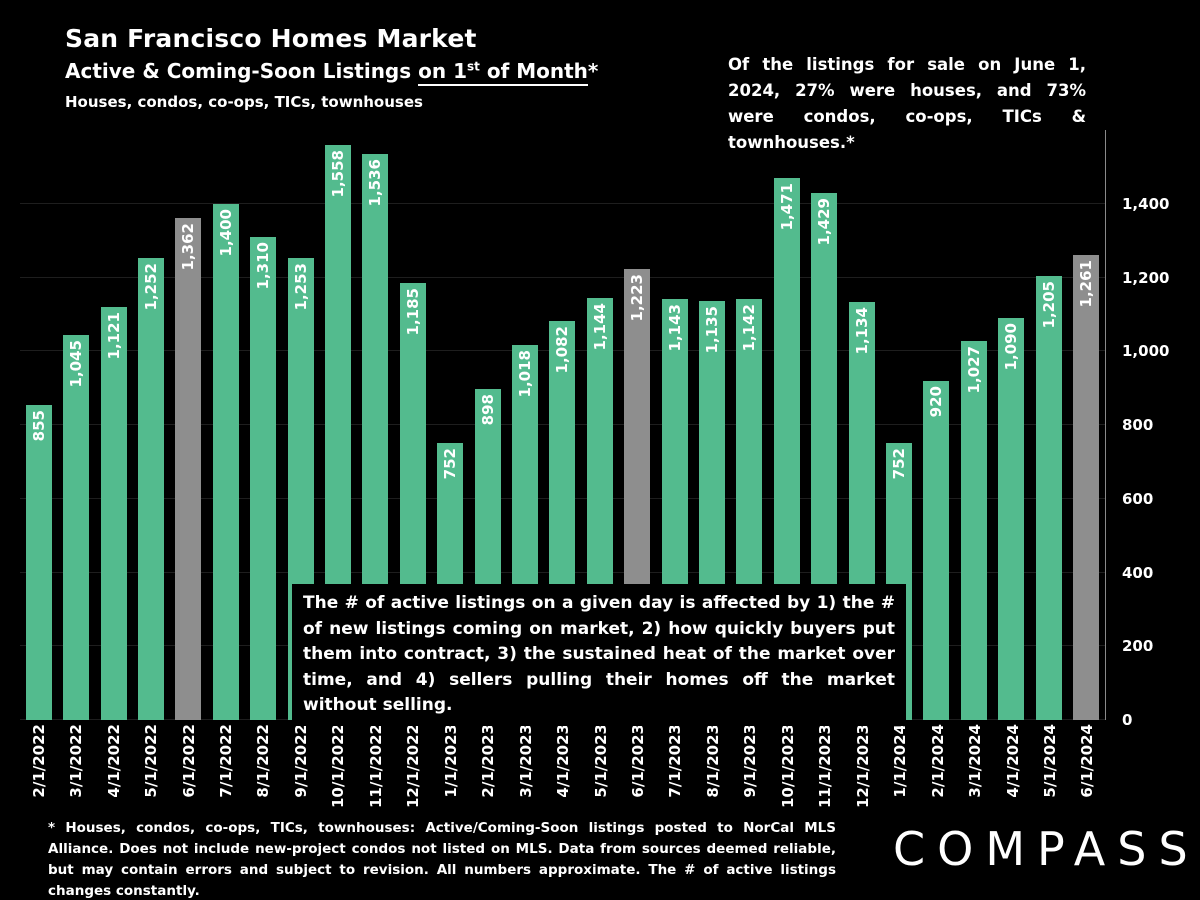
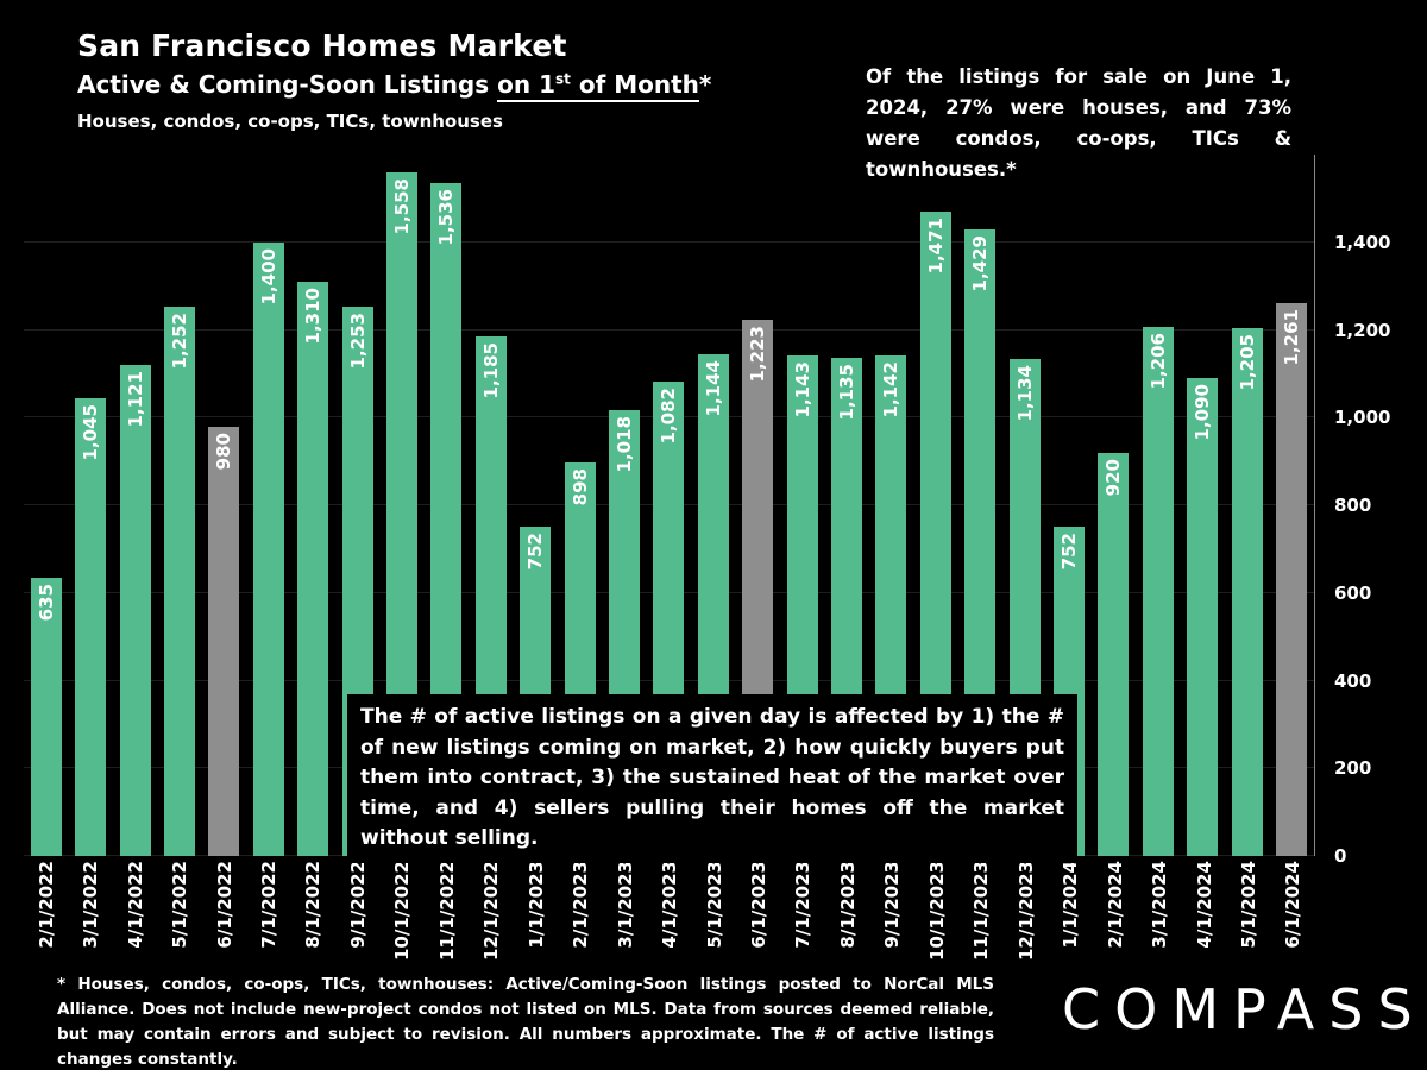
2/1/2022: 855 -> 635
6/1/2022: 1,362 -> 980
3/1/2024: 1,027 -> 1,206
